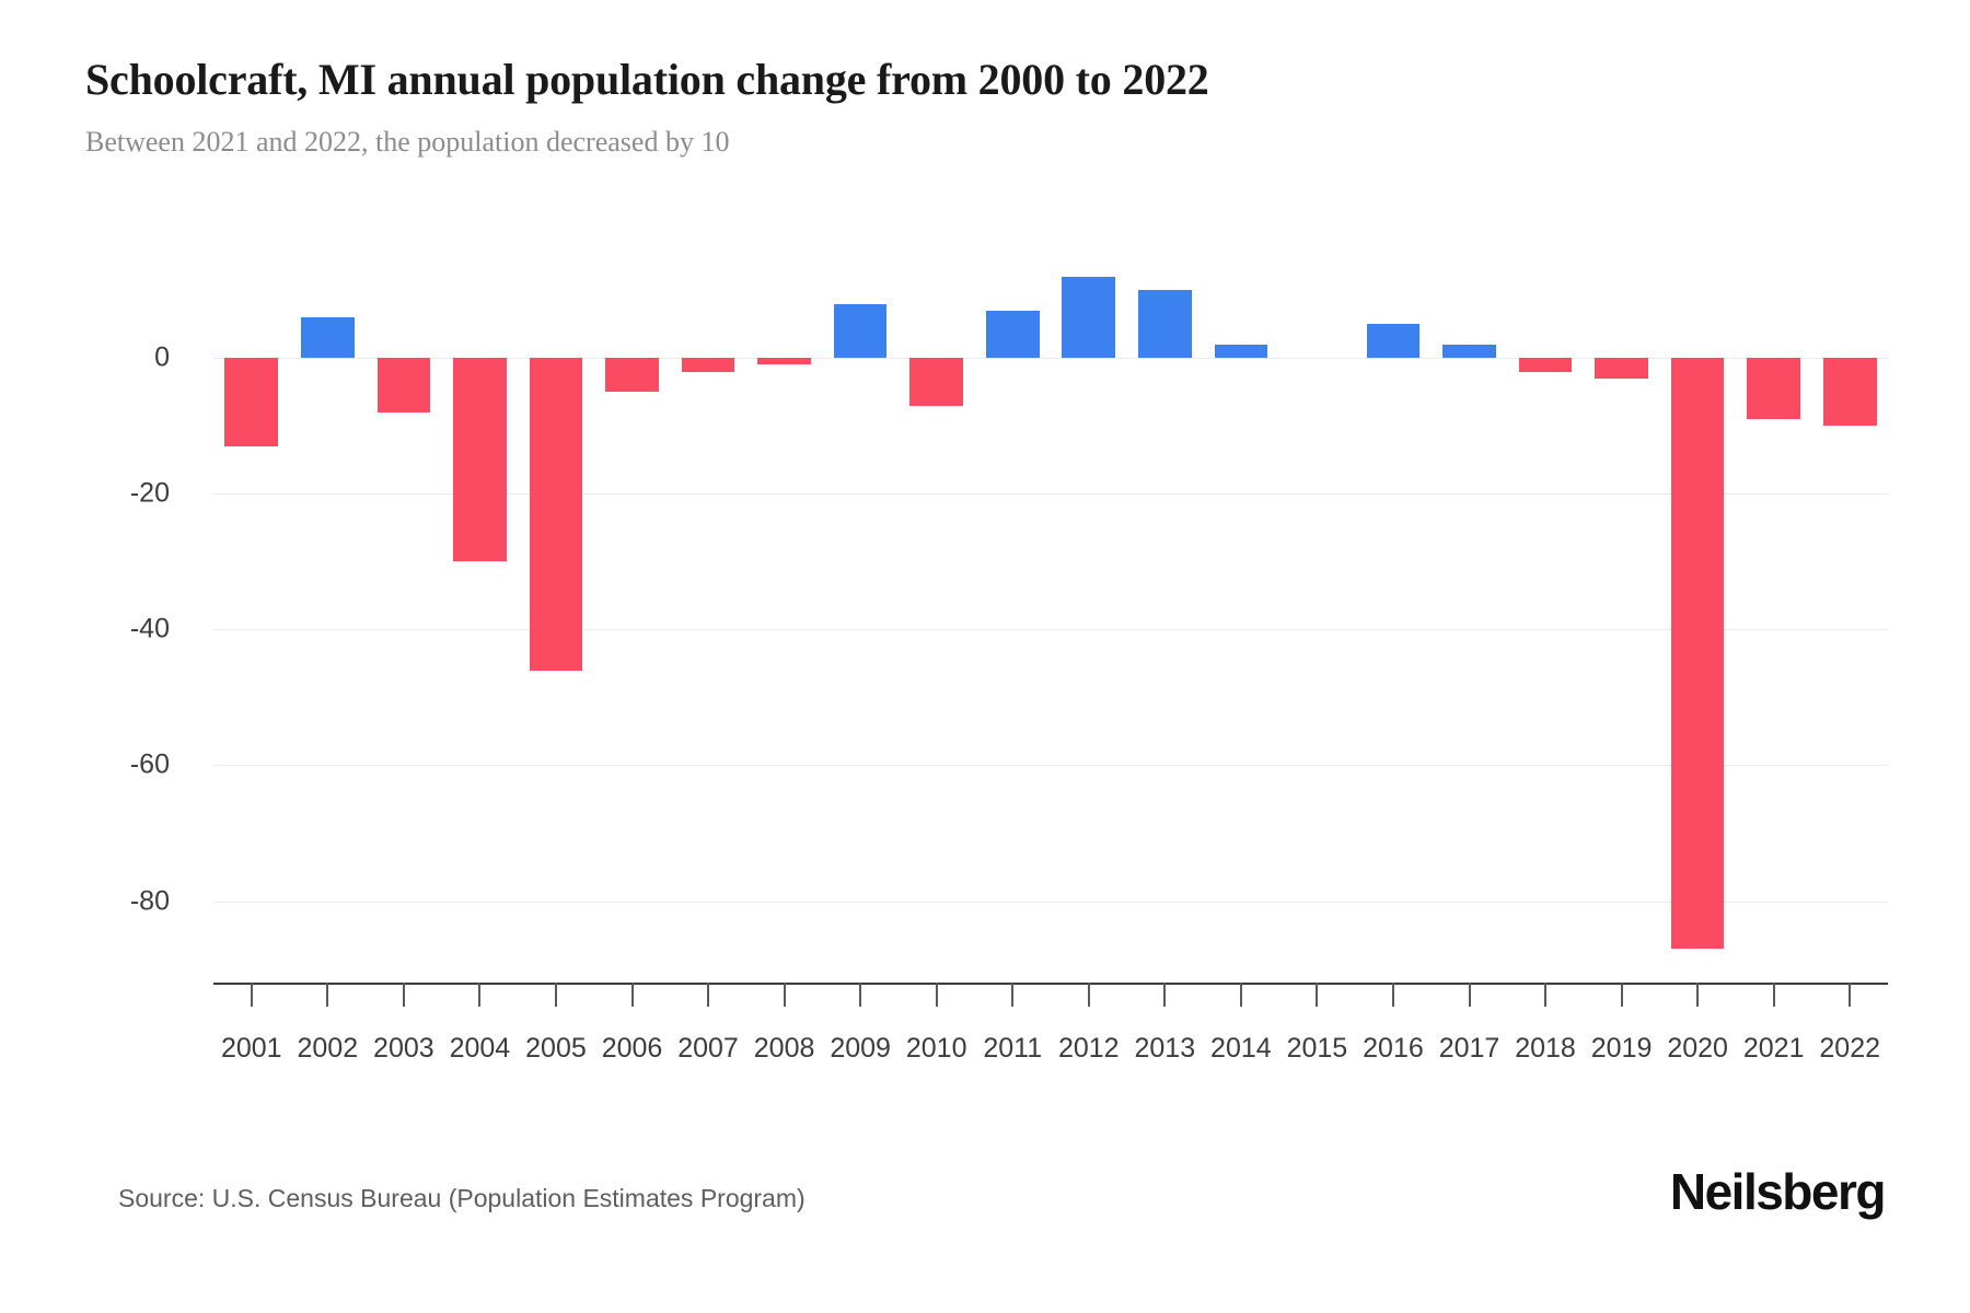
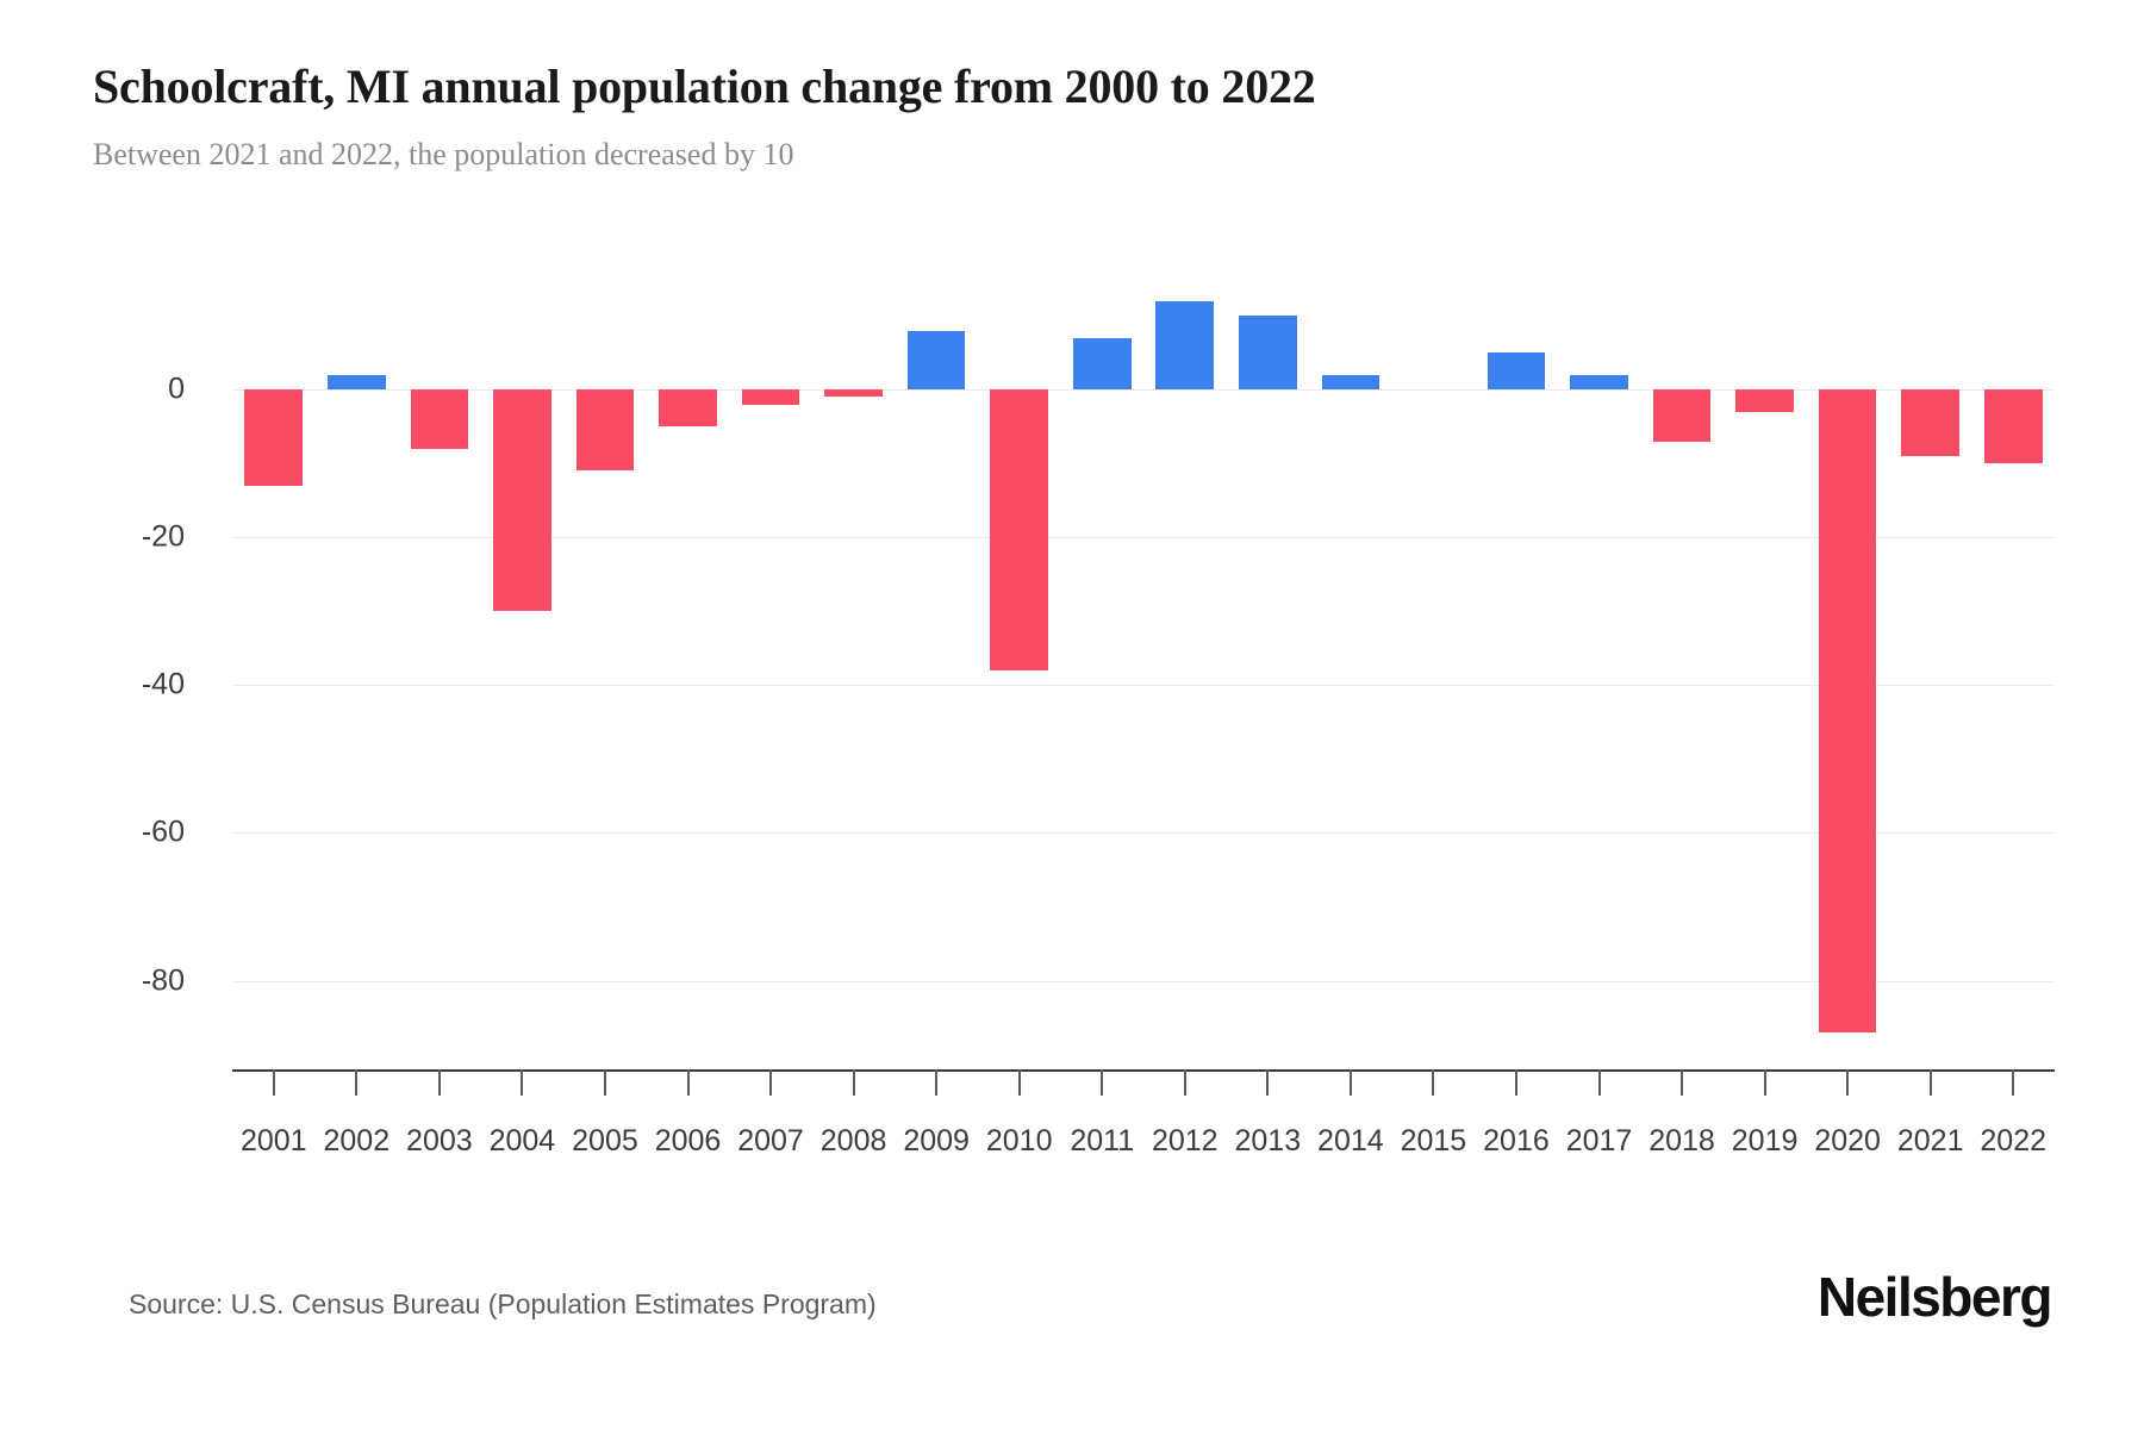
2002: 6 -> 2
2005: -46 -> -11
2010: -7 -> -38
2018: -2 -> -7
